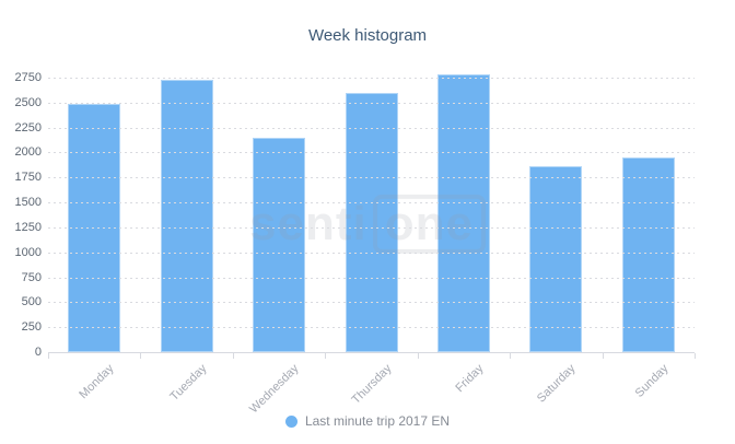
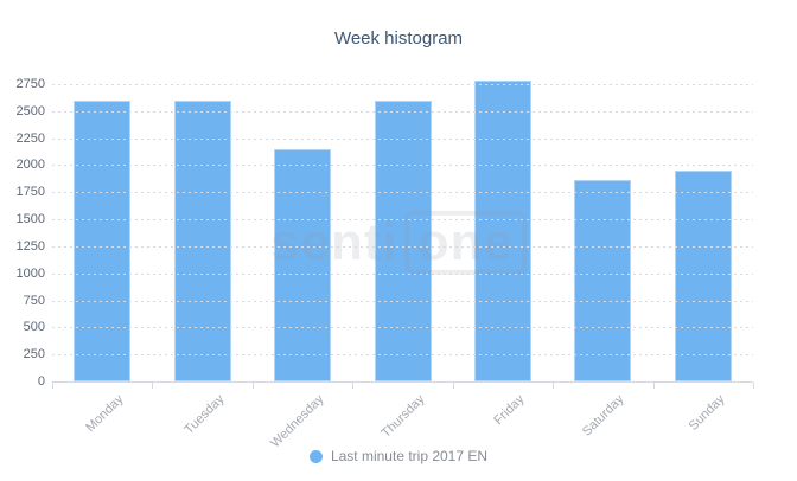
Monday: 2500 -> 2600
Tuesday: 2700 -> 2600
